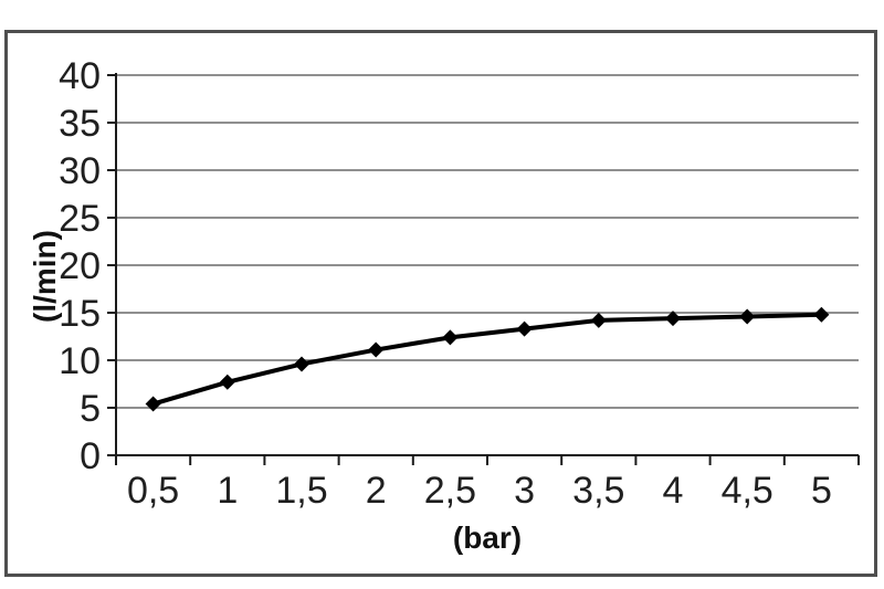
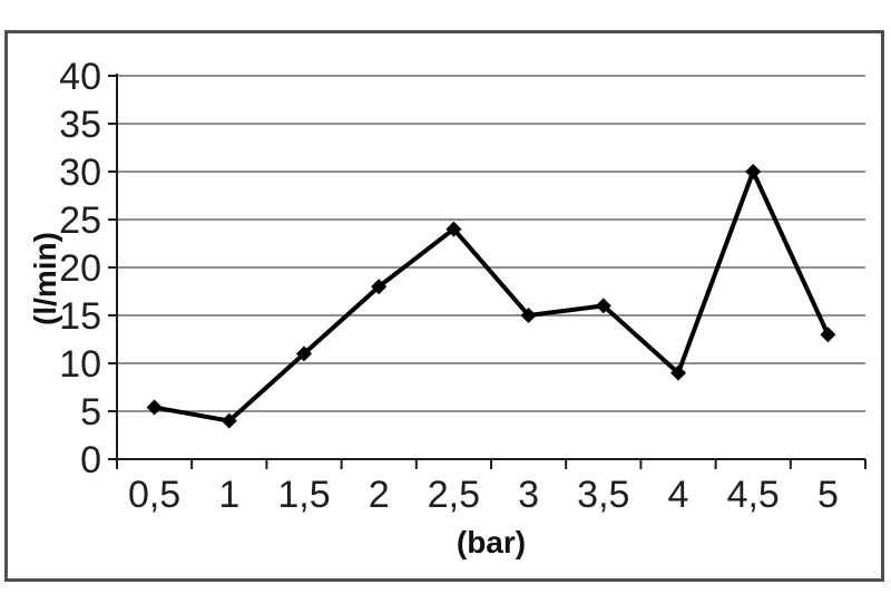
1: 8 -> 4
1,5: 10 -> 11
2: 11 -> 18
2,5: 12 -> 24
3: 13 -> 15
3,5: 14 -> 16
4: 14 -> 9
4,5: 15 -> 30
5: 15 -> 13
